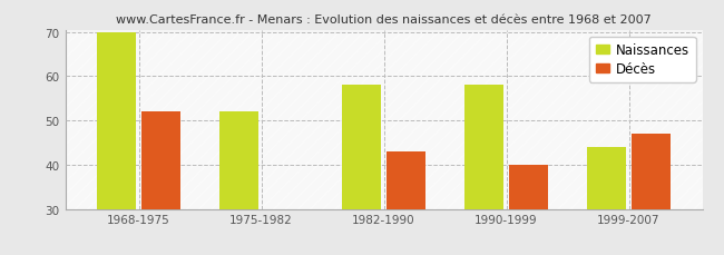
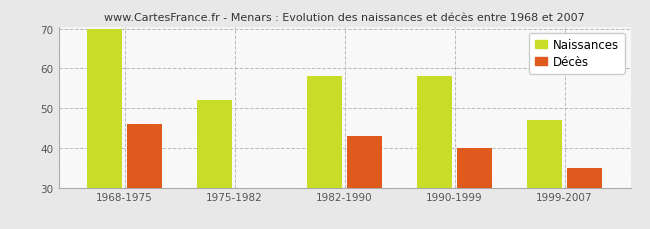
Décès/1968-1975: 52 -> 46
Naissances/1999-2007: 44 -> 47
Décès/1999-2007: 47 -> 35
